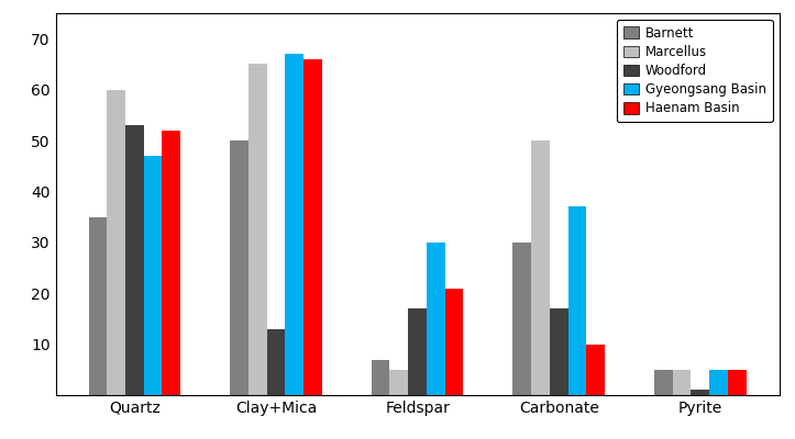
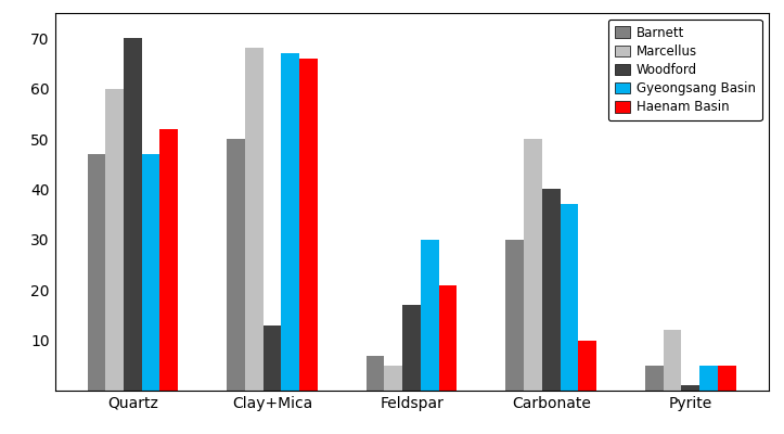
Barnett/Quartz: 35 -> 47
Woodford/Quartz: 53 -> 70
Marcellus/Clay+Mica: 65 -> 68
Woodford/Carbonate: 17 -> 40
Marcellus/Pyrite: 5 -> 12
